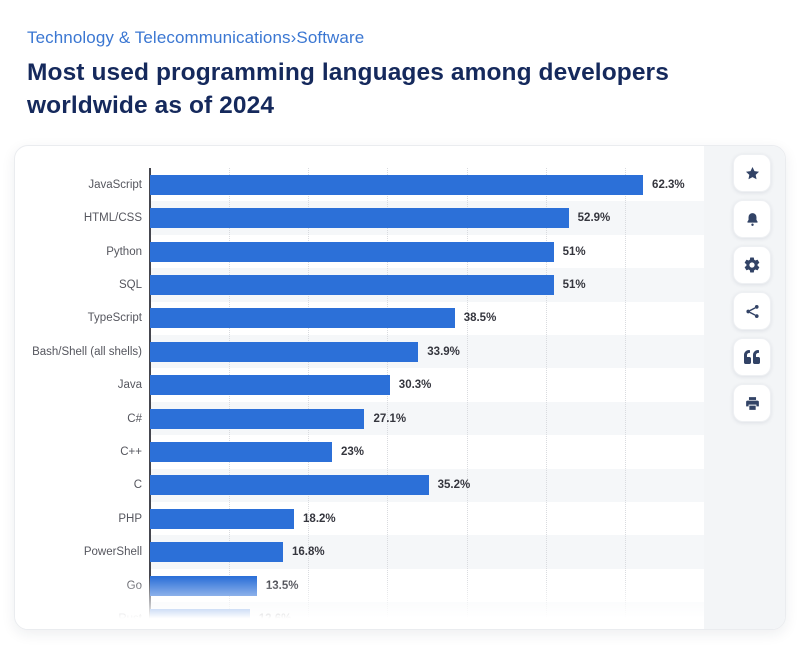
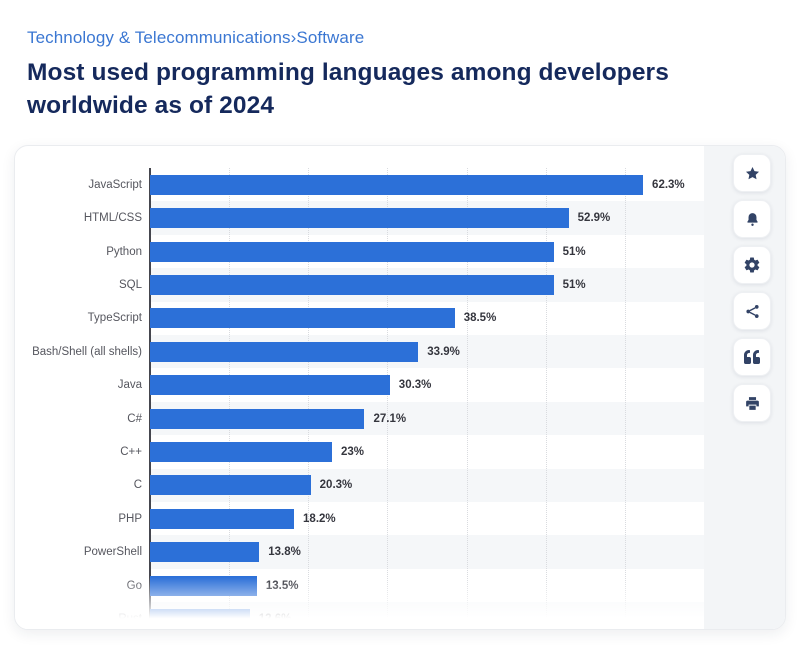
C: 35.2% -> 20.3%
PowerShell: 16.8% -> 13.8%
